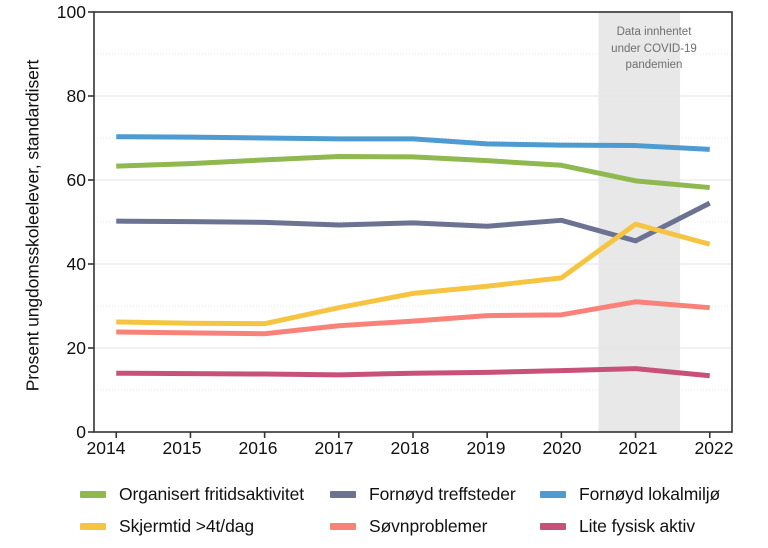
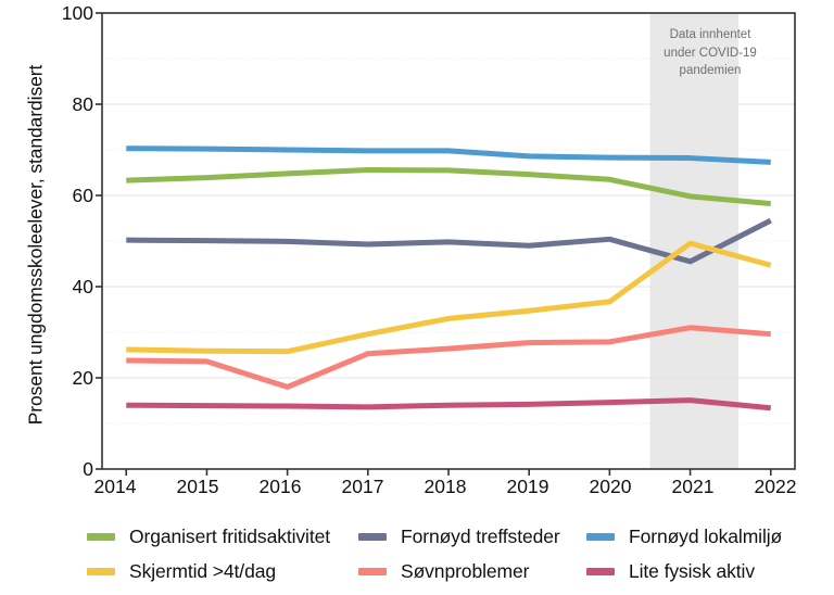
Søvnproblemer/2016: 23 -> 18
